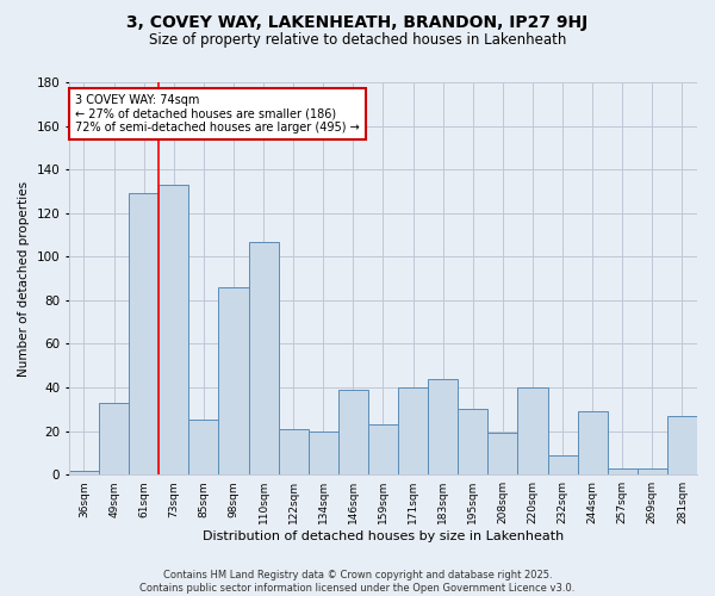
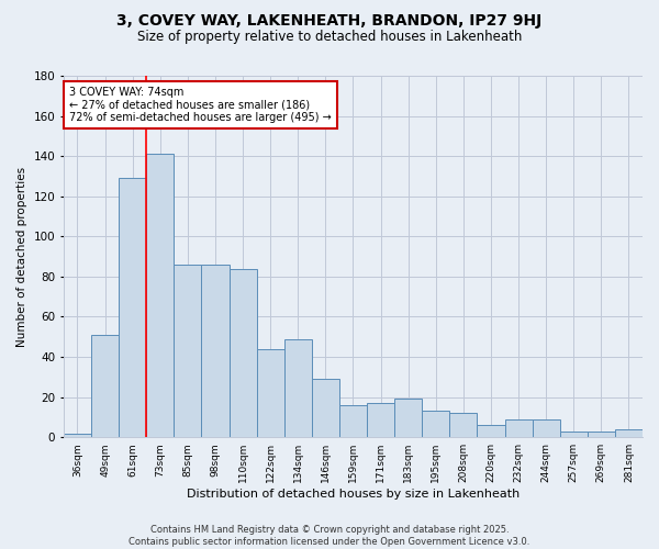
49sqm: 33 -> 51
73sqm: 133 -> 141
85sqm: 25 -> 86
110sqm: 107 -> 84
122sqm: 21 -> 44
134sqm: 20 -> 49
146sqm: 39 -> 29
159sqm: 23 -> 16
171sqm: 40 -> 17
183sqm: 44 -> 19
195sqm: 30 -> 13
208sqm: 19 -> 12
220sqm: 40 -> 6
244sqm: 29 -> 9
281sqm: 27 -> 4
